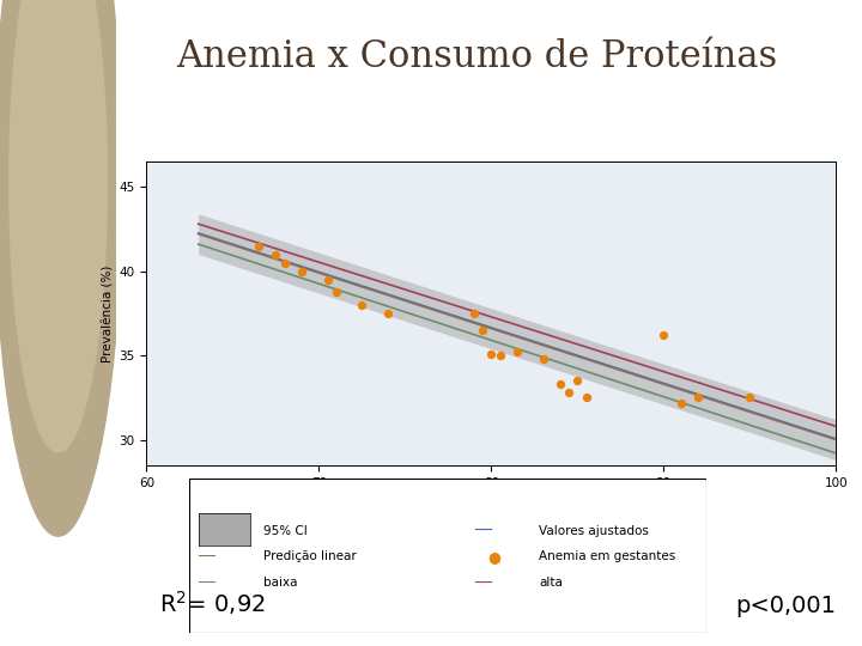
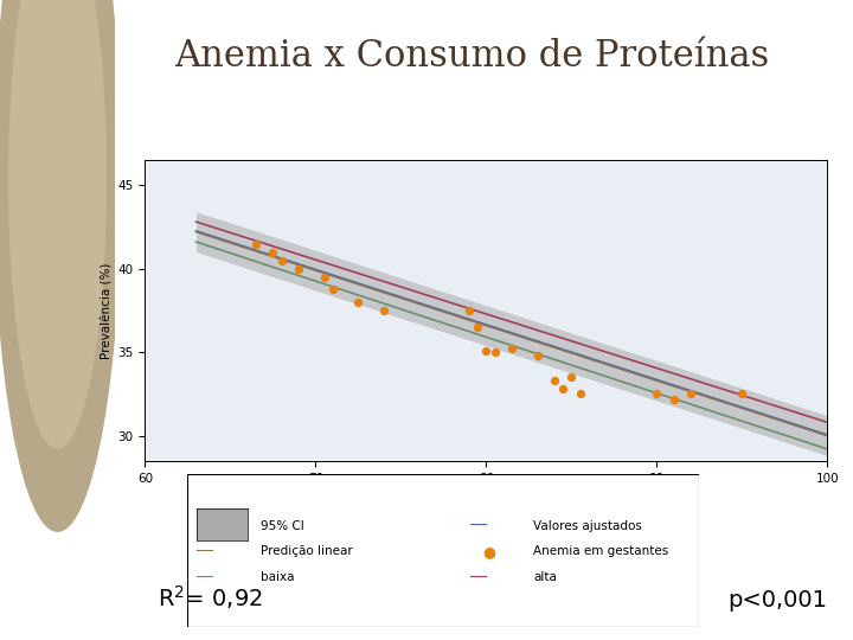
90: 36.2 -> 32.5
